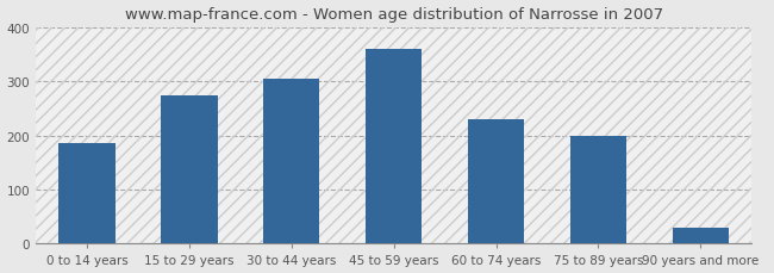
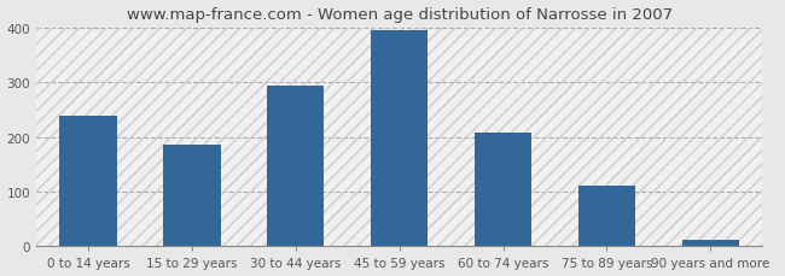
0 to 14 years: 185 -> 238
15 to 29 years: 275 -> 186
30 to 44 years: 305 -> 293
45 to 59 years: 360 -> 395
60 to 74 years: 230 -> 209
75 to 89 years: 200 -> 112
90 years and more: 30 -> 11
